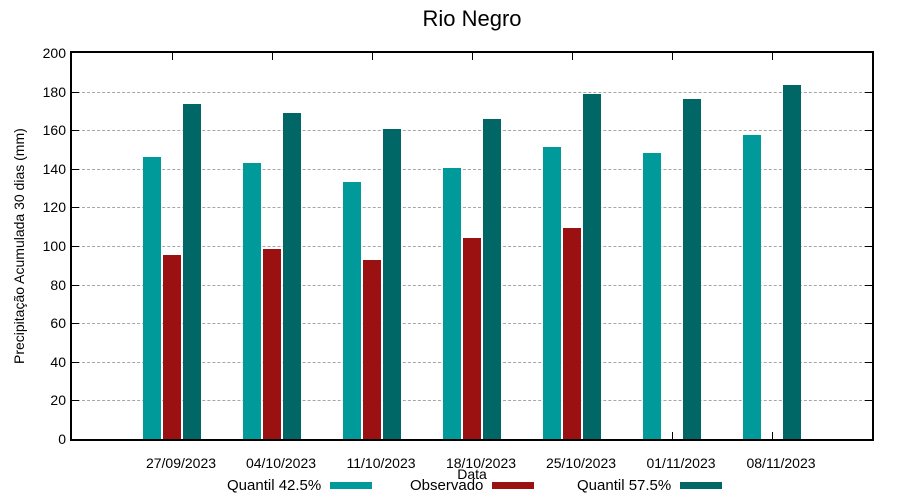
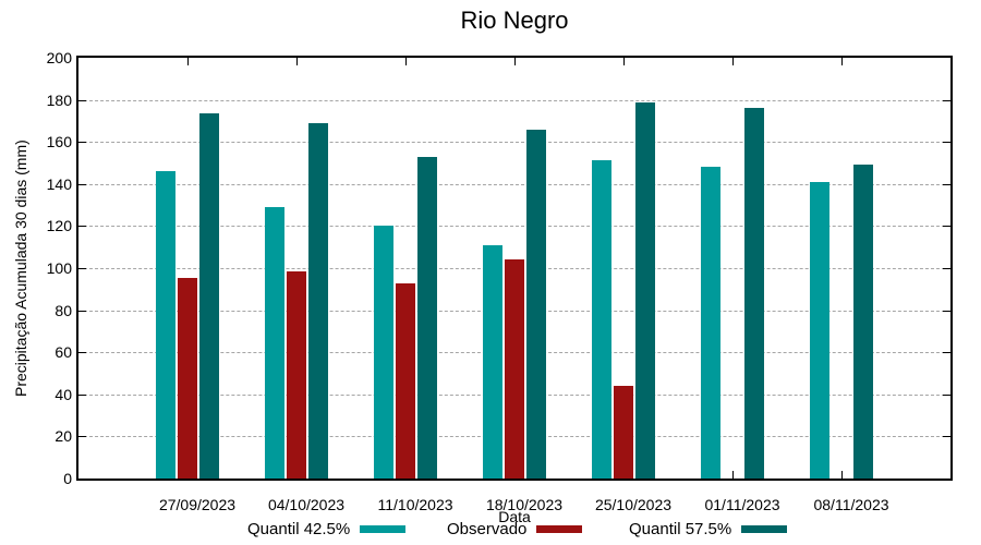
Quantil 42.5%/04/10/2023: 143 -> 129
Quantil 42.5%/11/10/2023: 133 -> 120
Quantil 57.5%/11/10/2023: 160 -> 153
Quantil 42.5%/18/10/2023: 140 -> 111
Observado/25/10/2023: 110 -> 44
Quantil 42.5%/08/11/2023: 158 -> 141
Quantil 57.5%/08/11/2023: 184 -> 149
